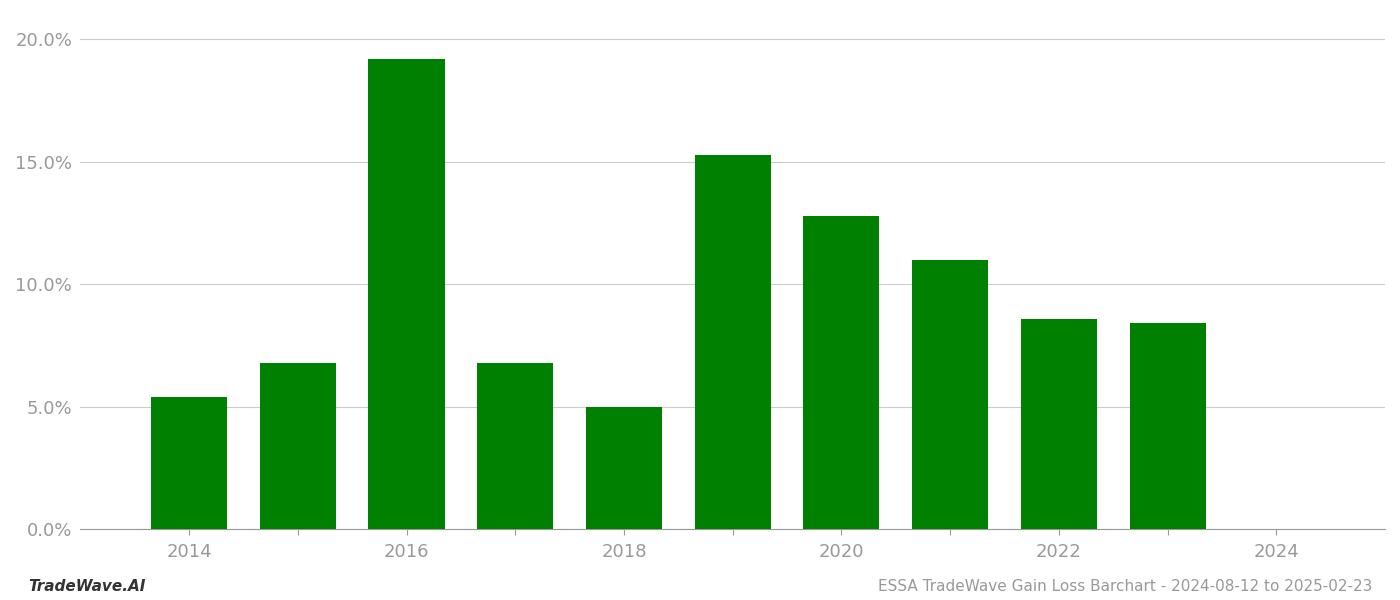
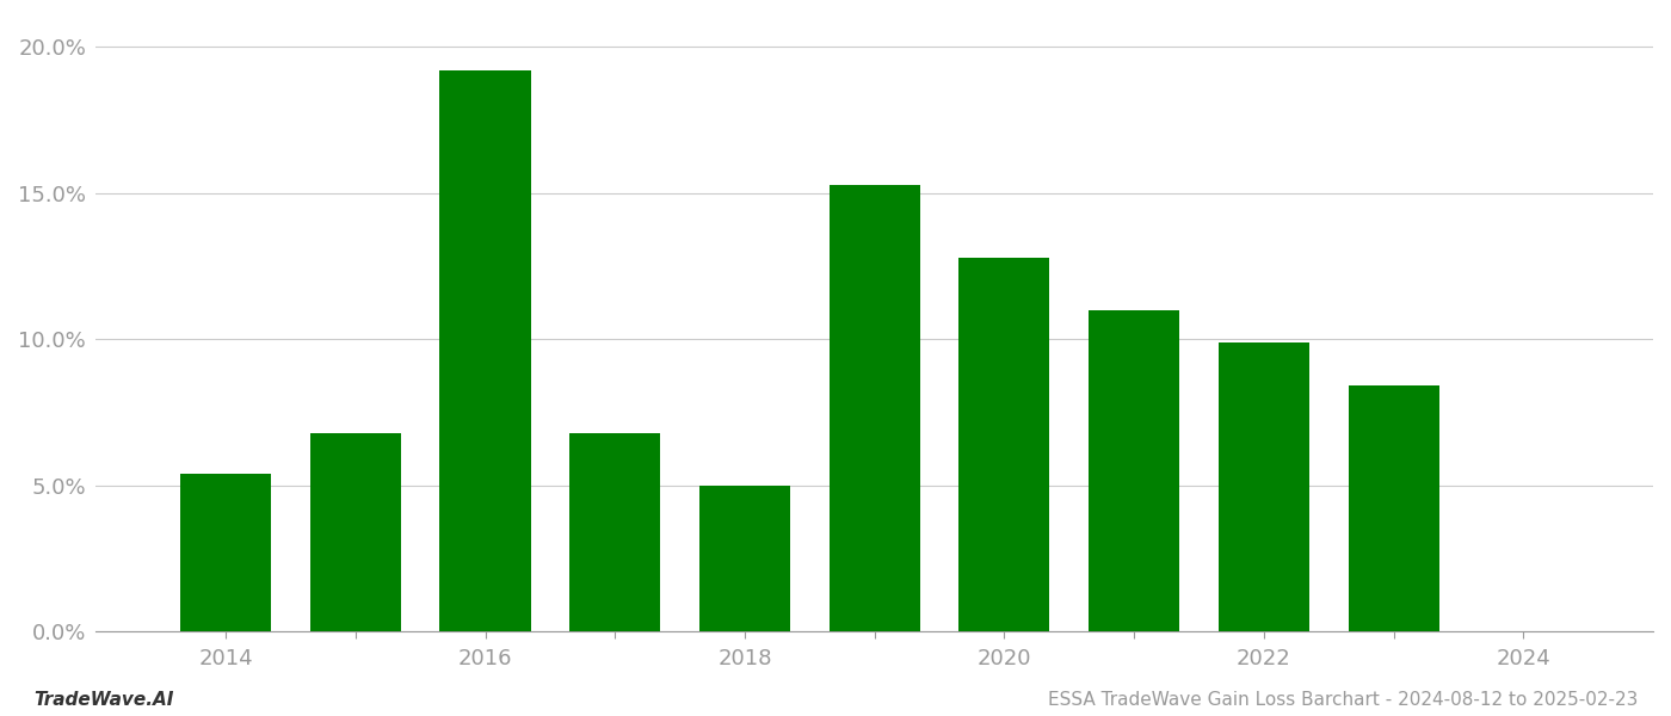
2022: 8.6% -> 9.9%
